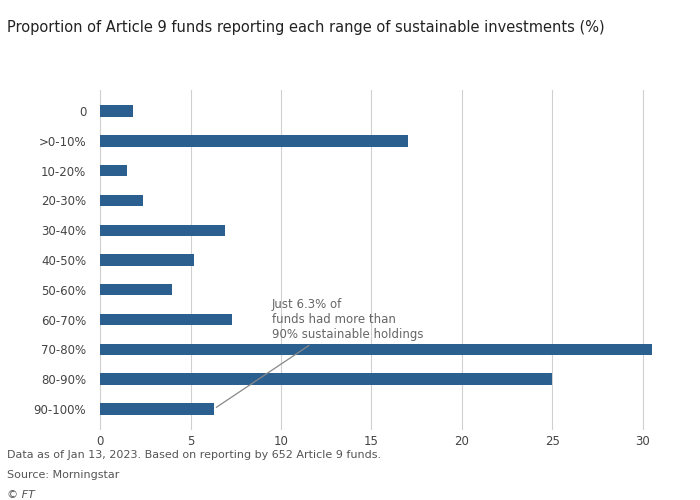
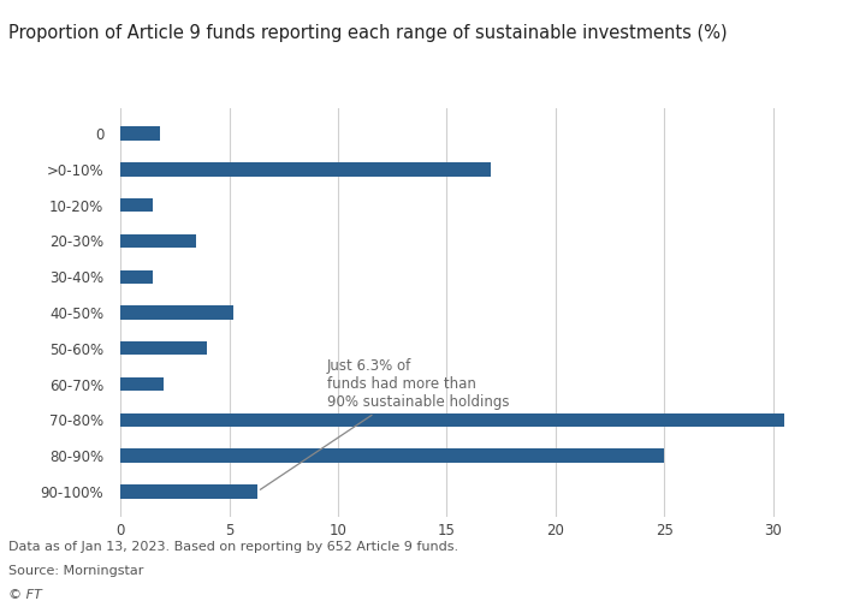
20-30%: 2.4 -> 3.5
30-40%: 6.9 -> 1.5
60-70%: 7.3 -> 2.0
